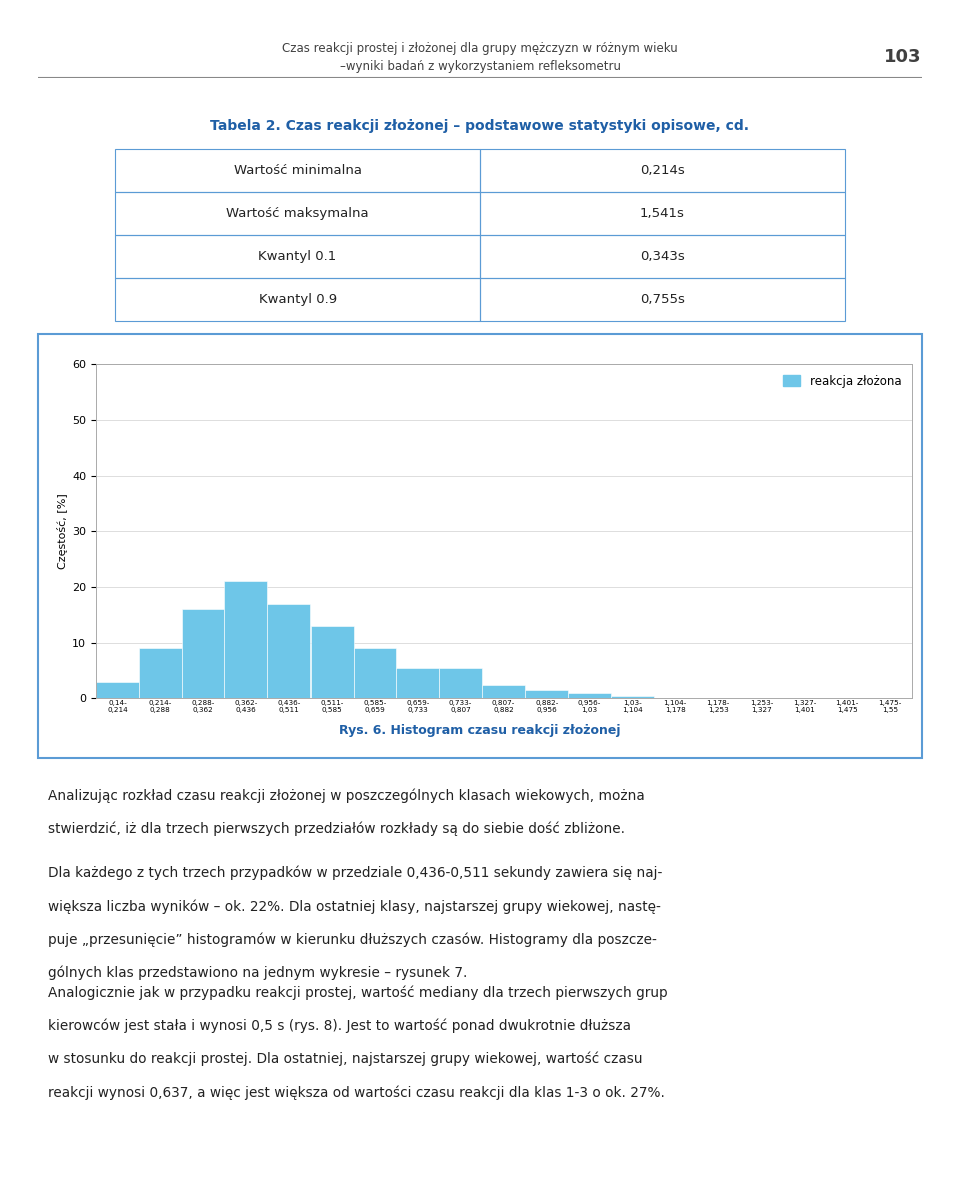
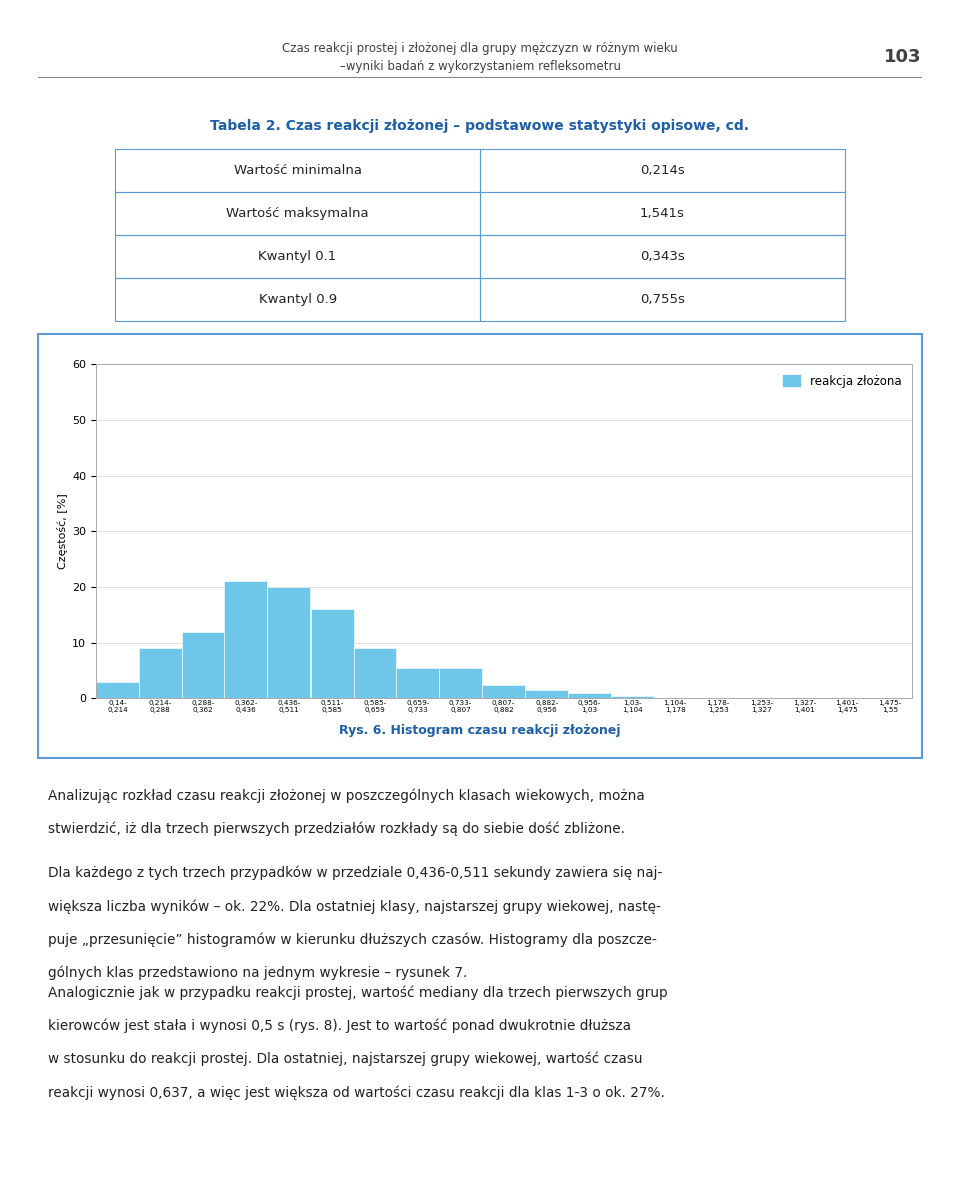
0,288- 0,362: 16.0 -> 12.0
0,436- 0,511: 17.0 -> 20.0
0,511- 0,585: 13.0 -> 16.0
